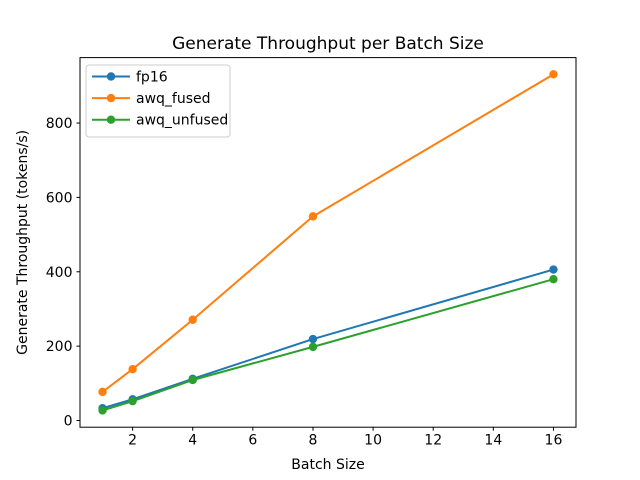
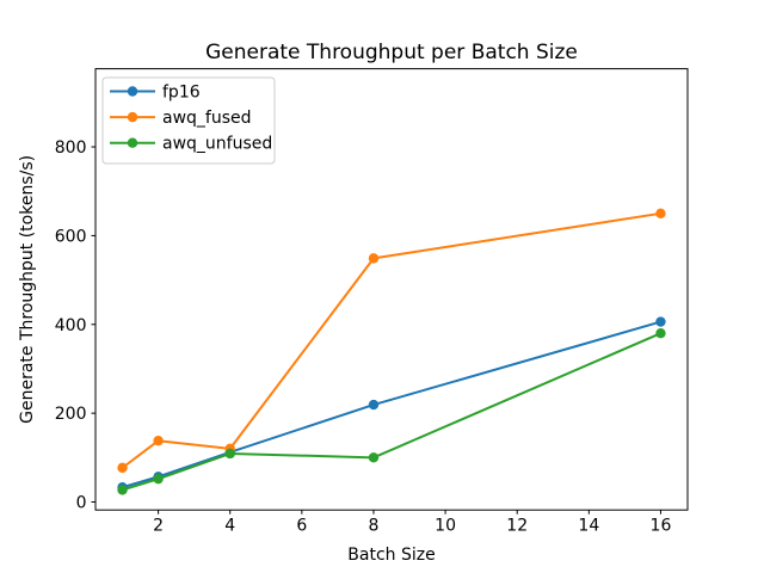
awq_fused/4: 270 -> 120
awq_unfused/8: 200 -> 100
awq_fused/16: 930 -> 650
